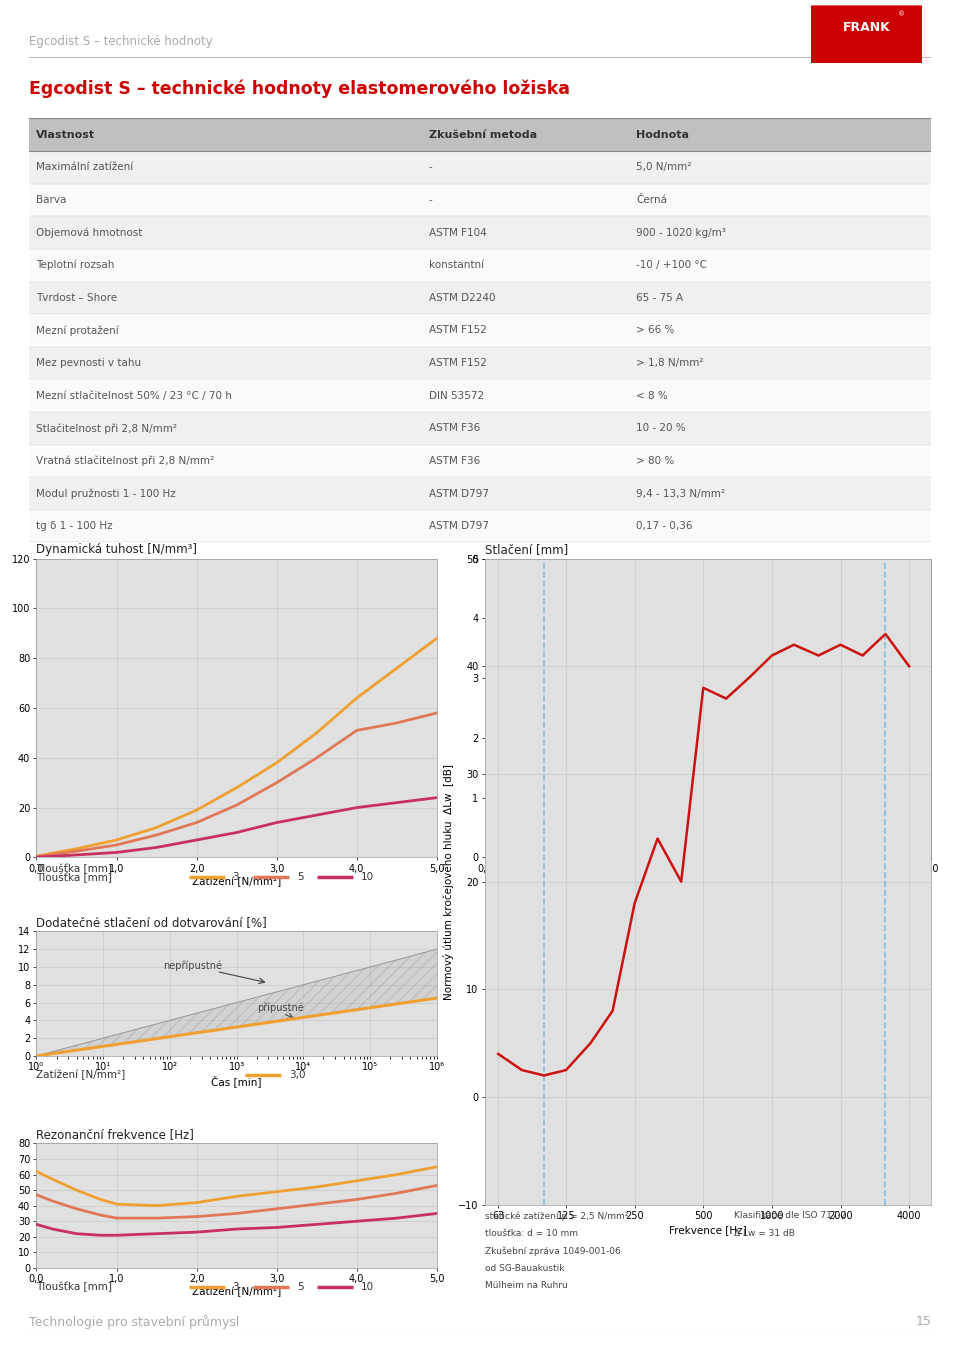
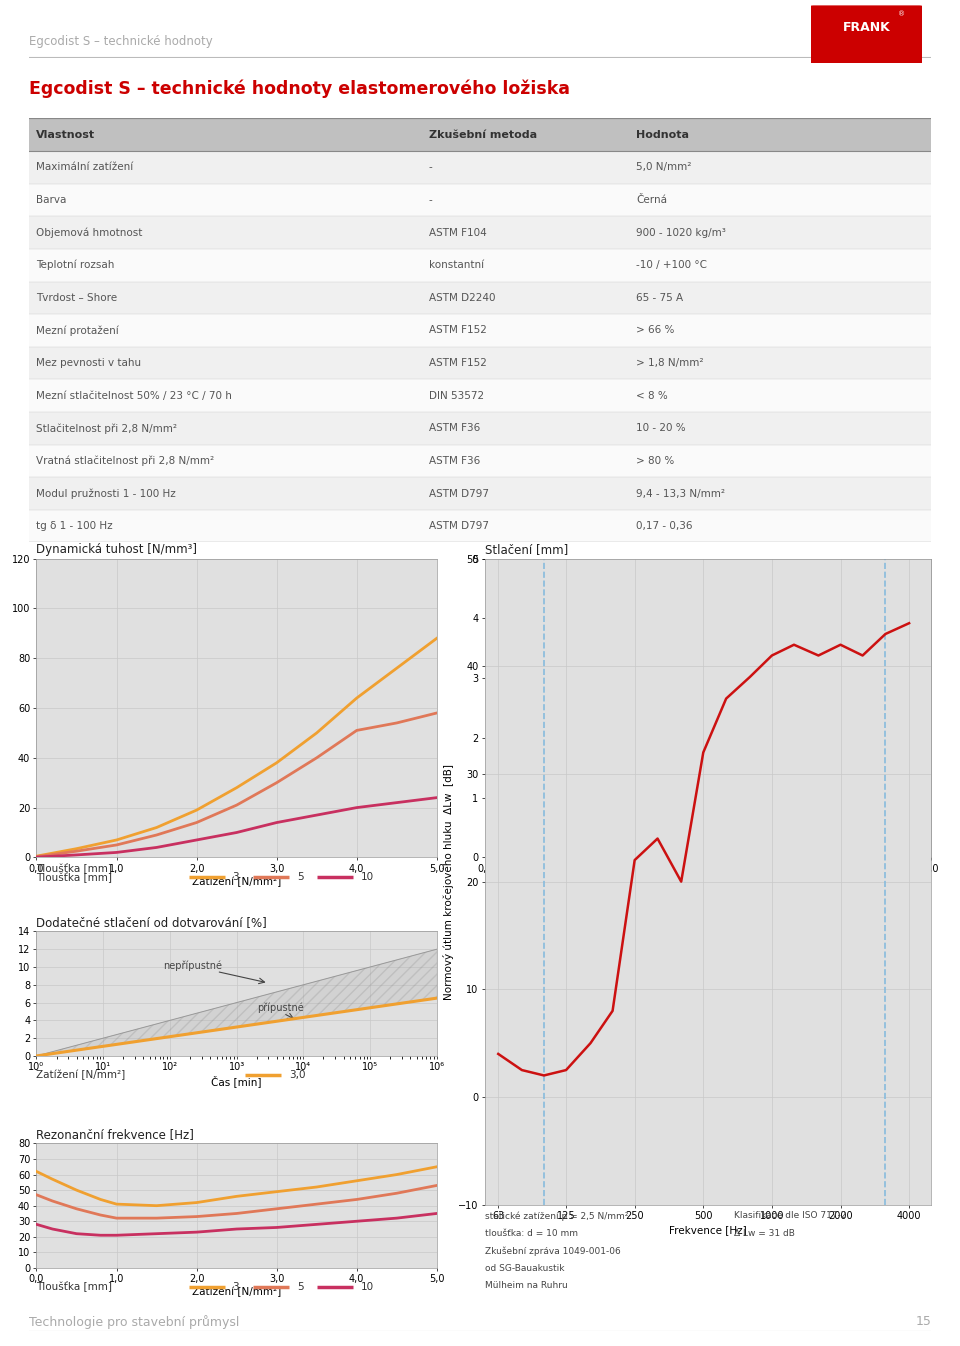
250: 18.0 -> 22.0
500: 38.0 -> 32.0
4000: 40.0 -> 44.0
